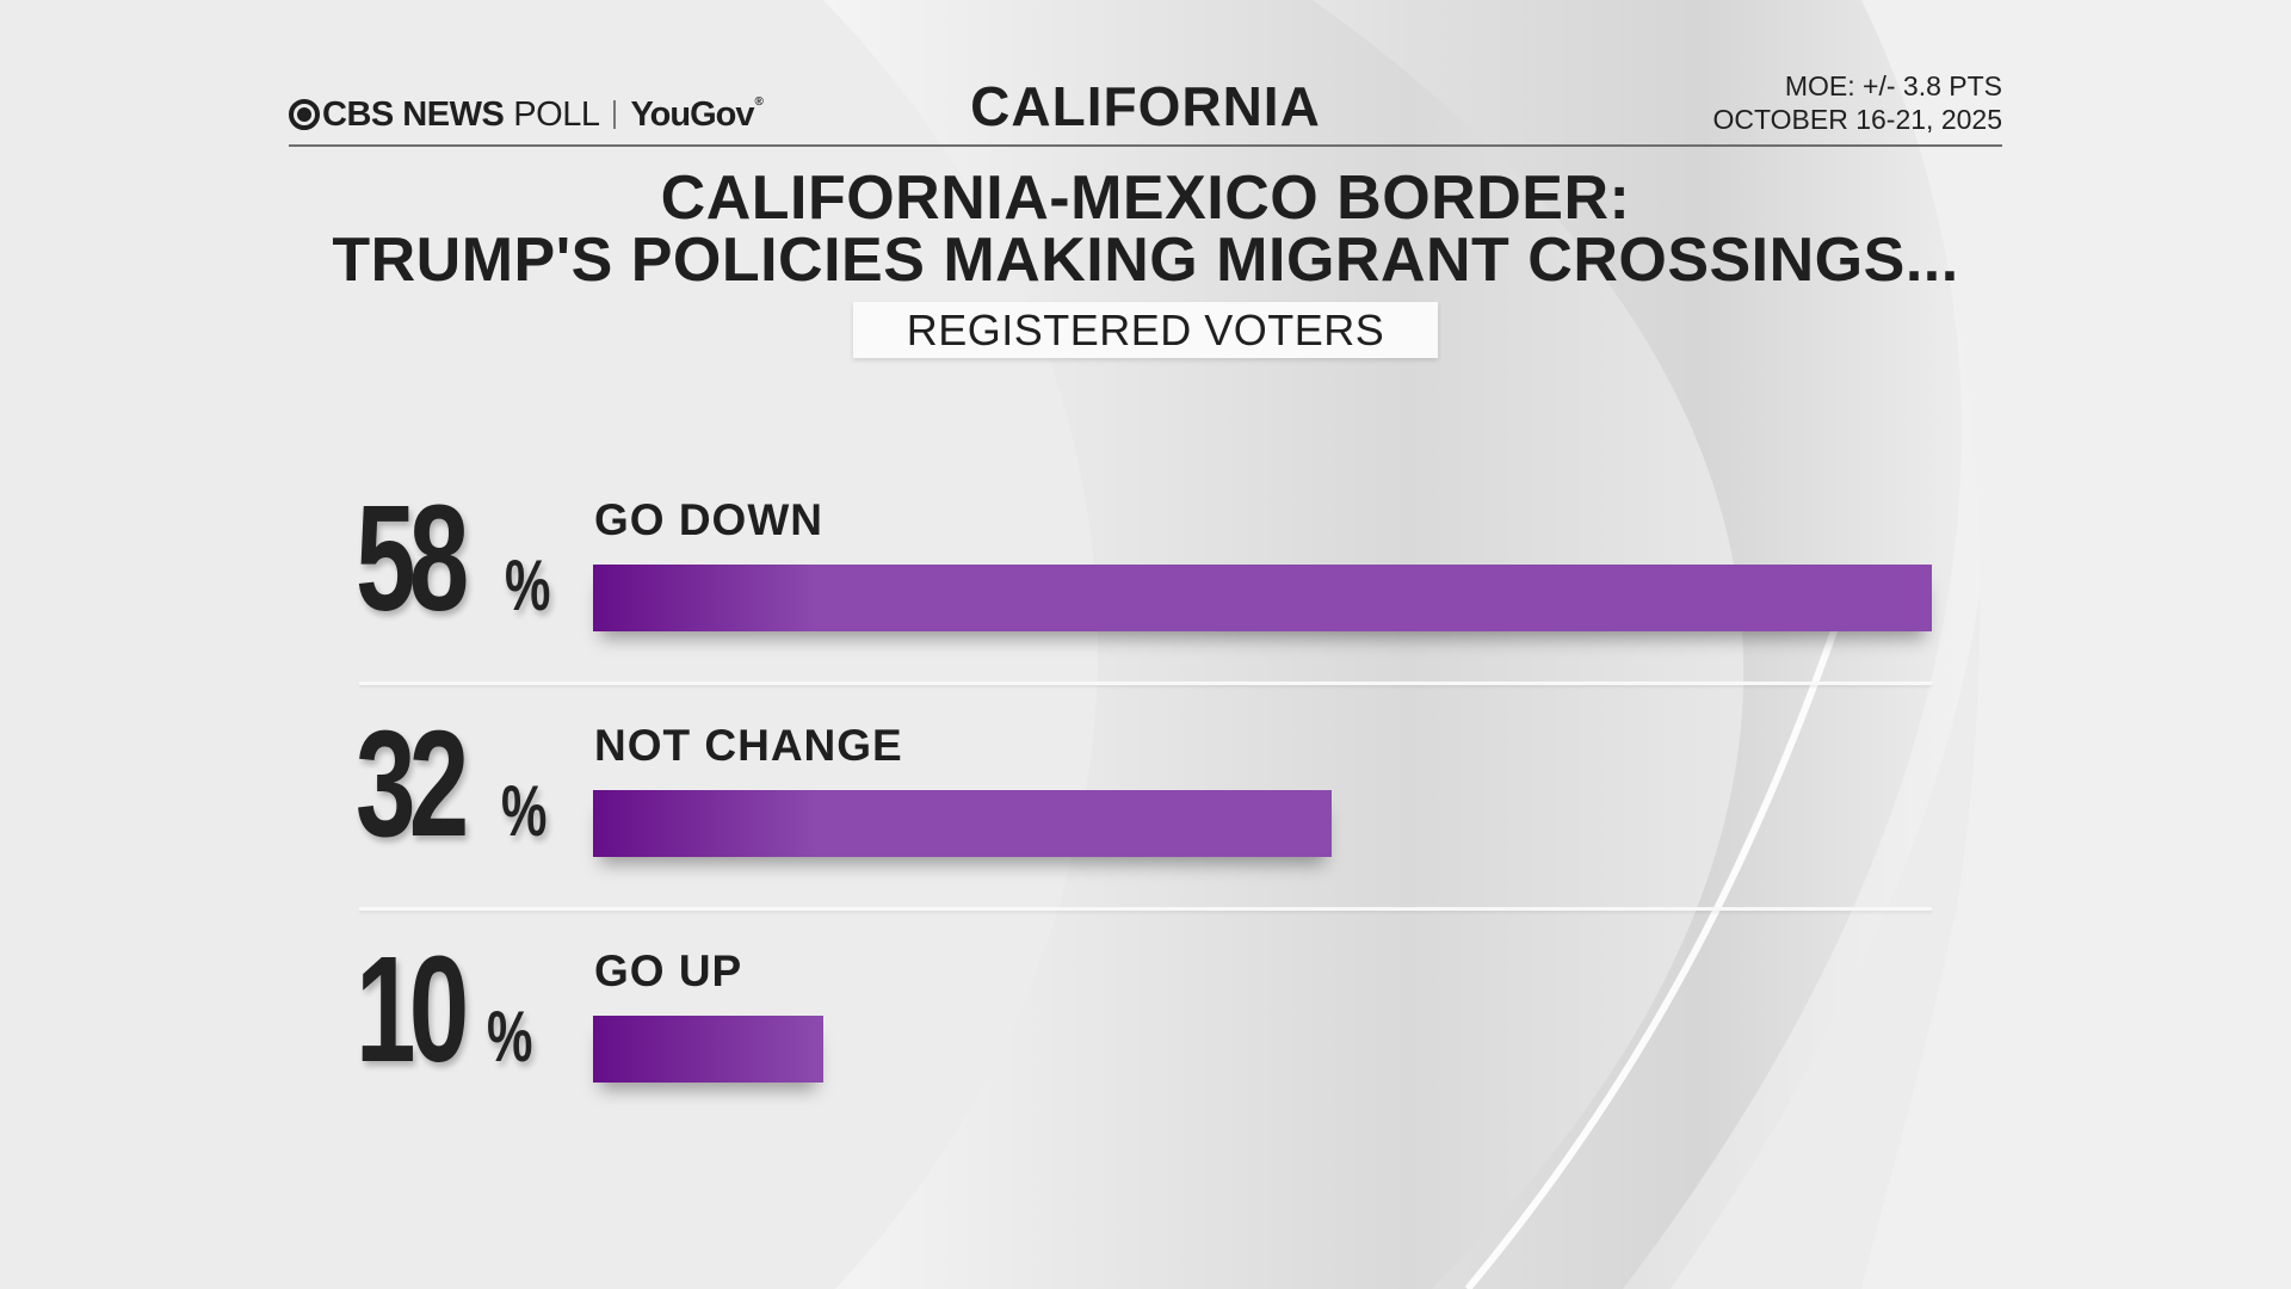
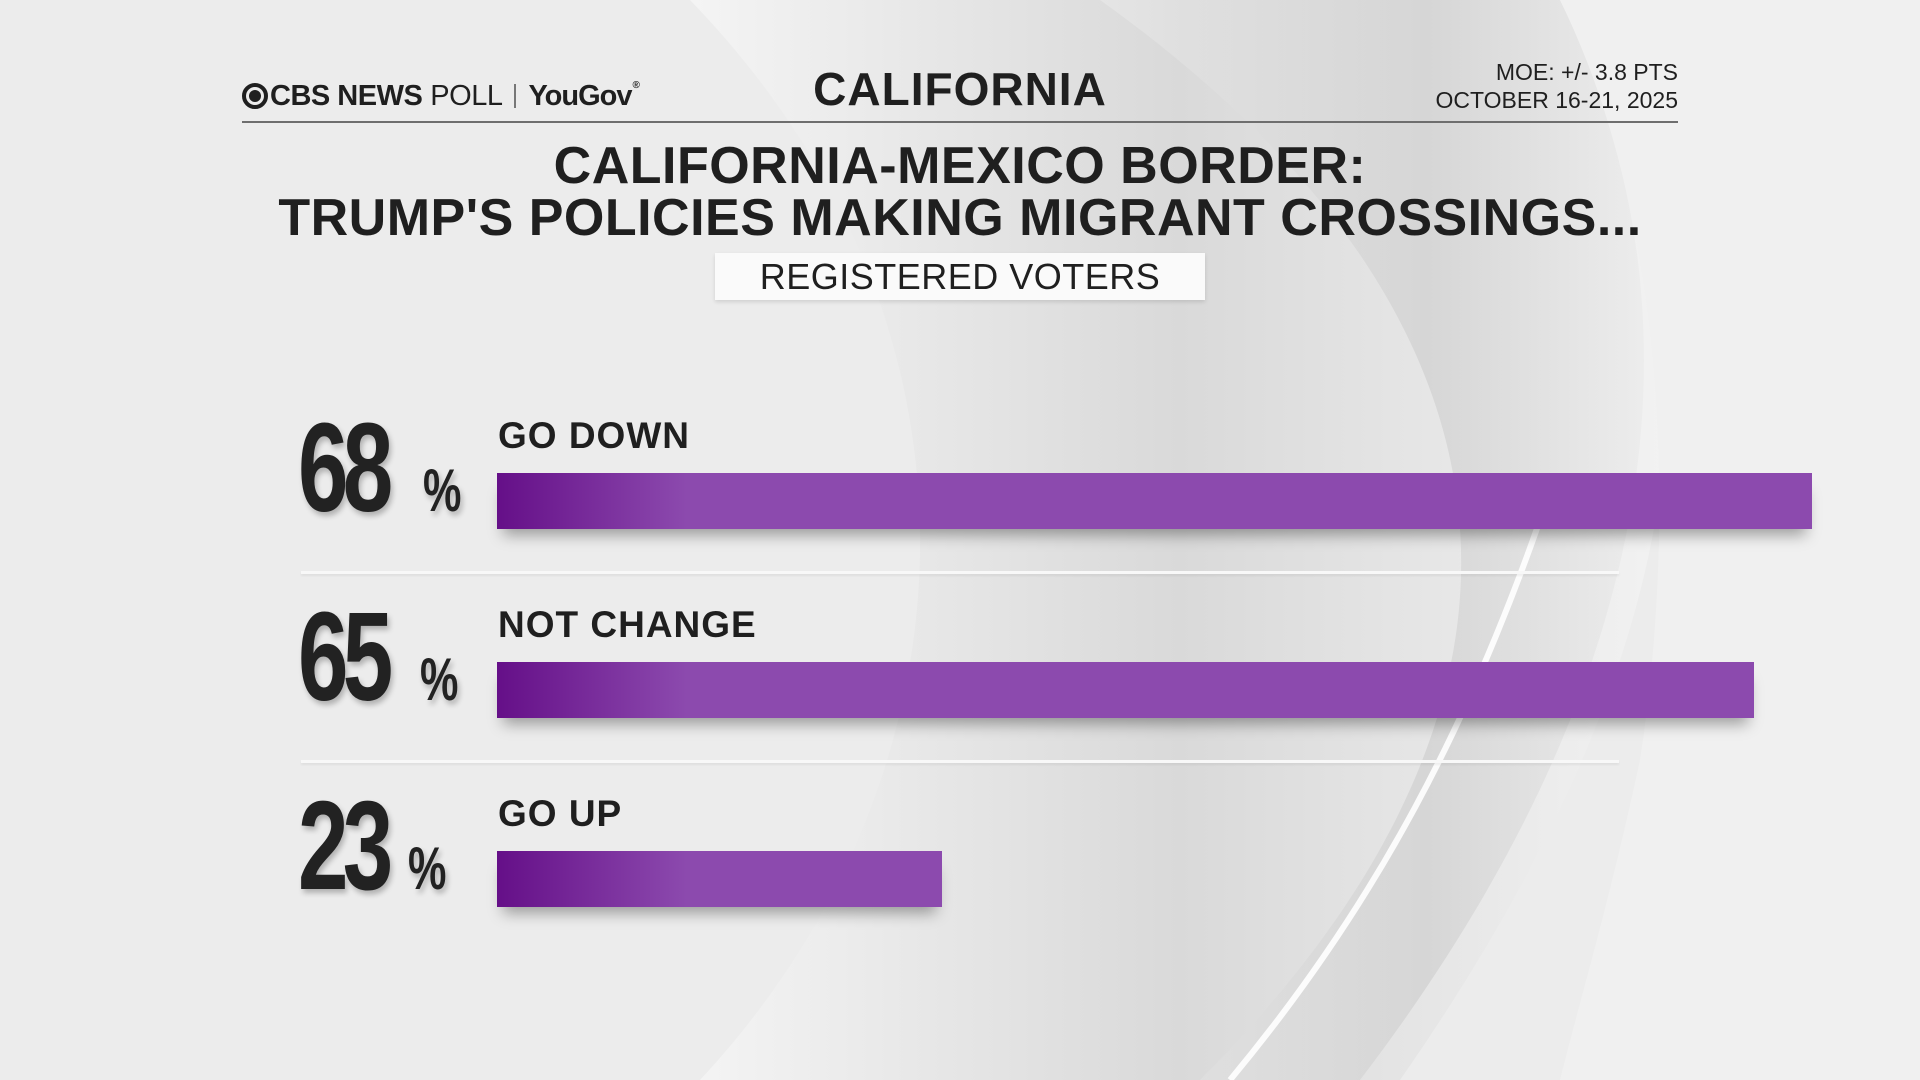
GO DOWN: 58 -> 68
NOT CHANGE: 32 -> 65
GO UP: 10 -> 23
